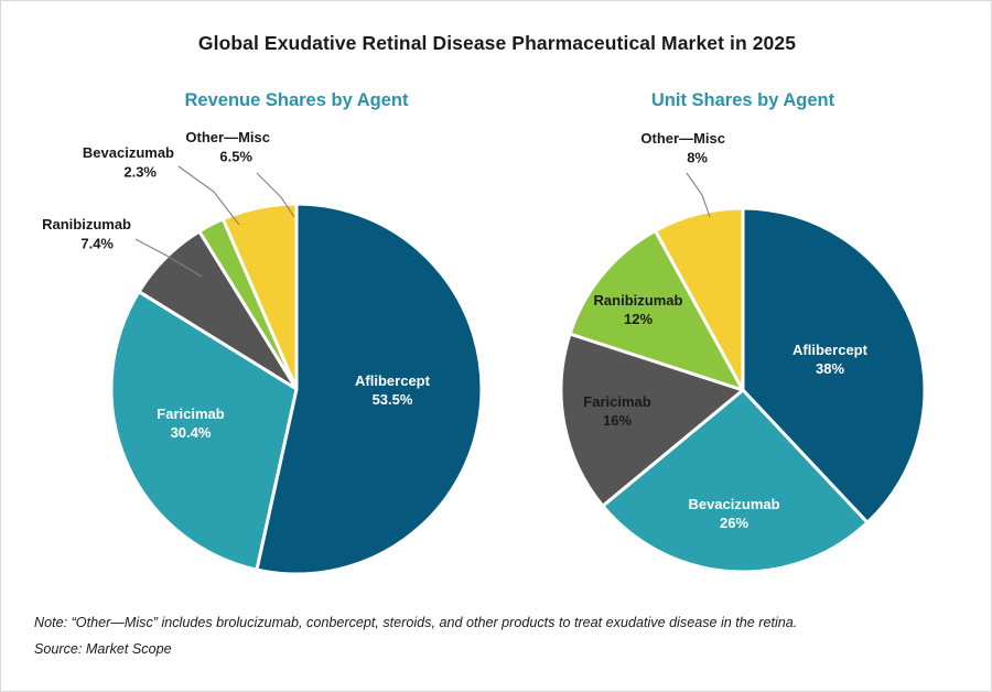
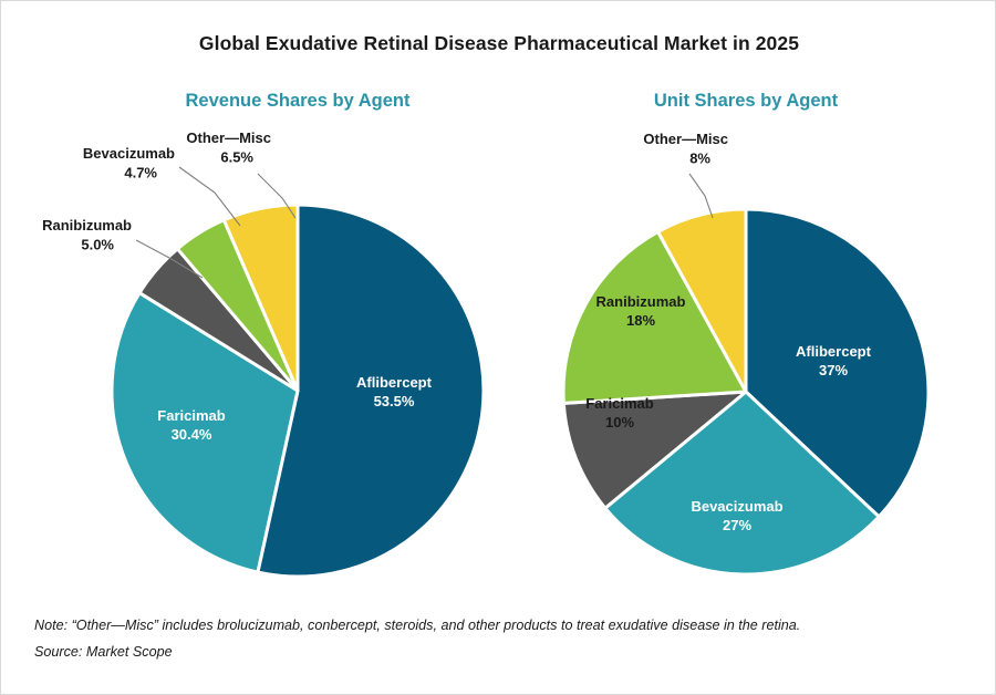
Revenue Shares by Agent/Ranibizumab: 7.4% -> 5.0%
Revenue Shares by Agent/Bevacizumab: 2.3% -> 4.7%
Unit Shares by Agent/Aflibercept: 38% -> 37%
Unit Shares by Agent/Bevacizumab: 26% -> 27%
Unit Shares by Agent/Faricimab: 16% -> 10%
Unit Shares by Agent/Ranibizumab: 12% -> 18%
